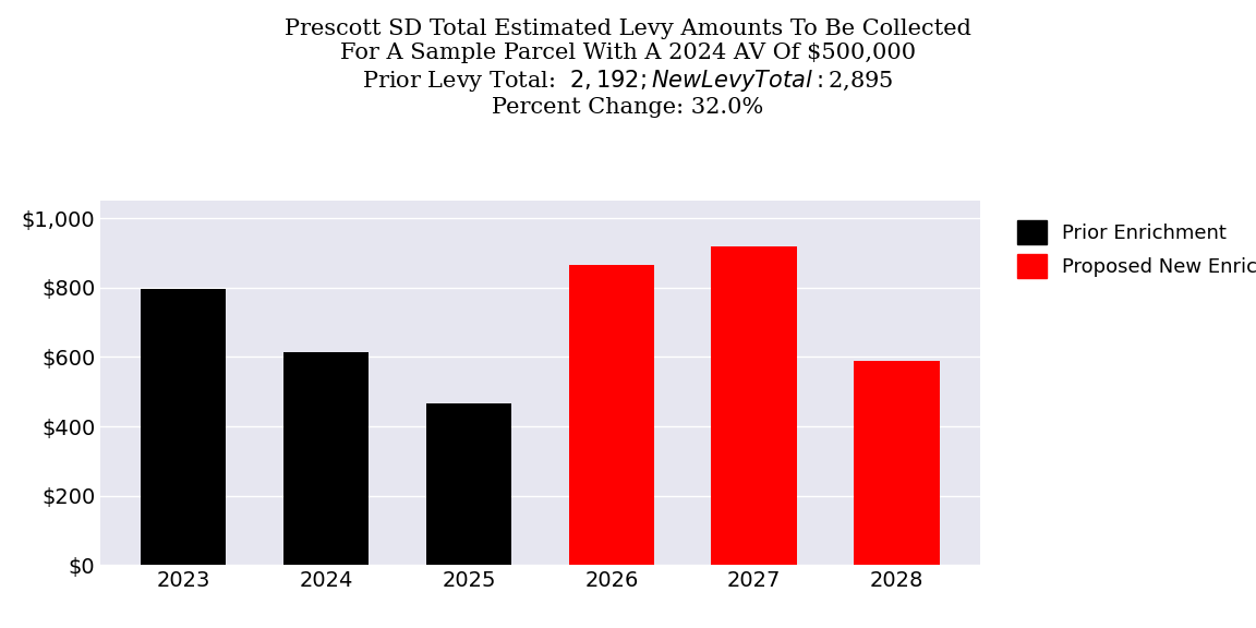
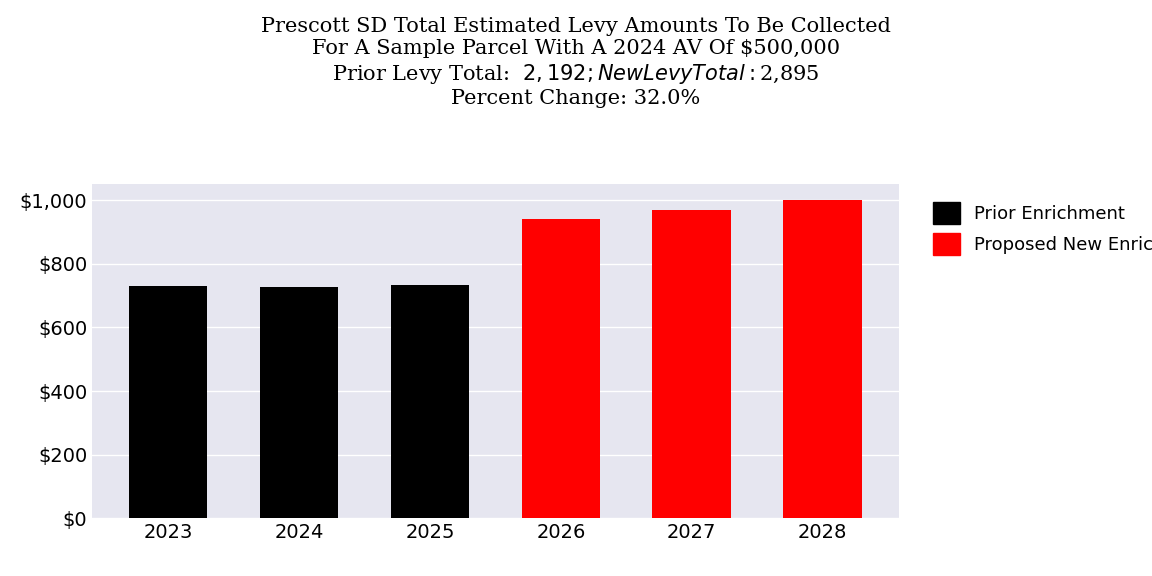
2023: $795 -> $730
2024: $615 -> $727
2025: $465 -> $735
2026: $865 -> $940
2027: $920 -> $968
2028: $590 -> $1,000
